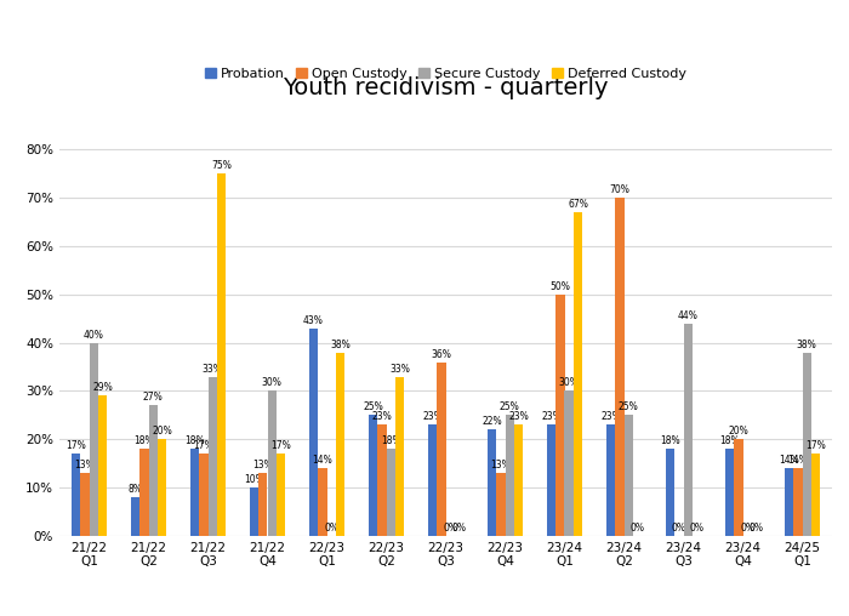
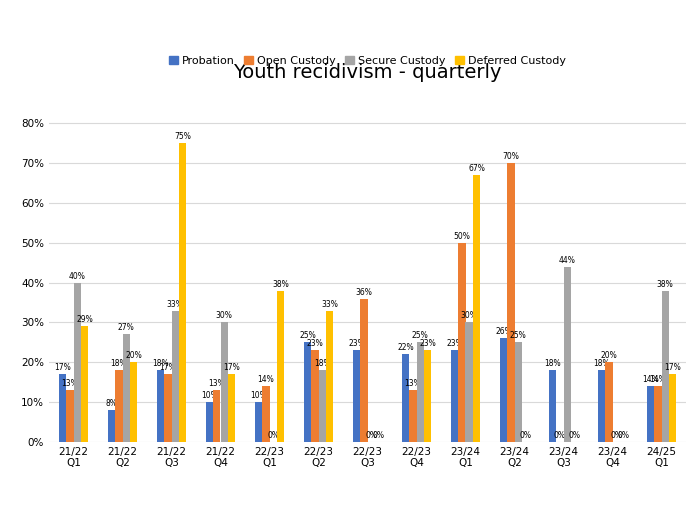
Probation/22/23 Q1: 43% -> 10%
Probation/23/24 Q2: 23% -> 26%
